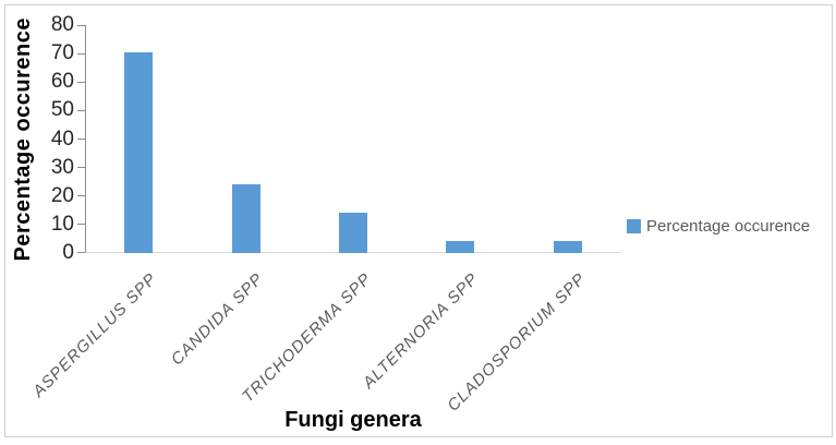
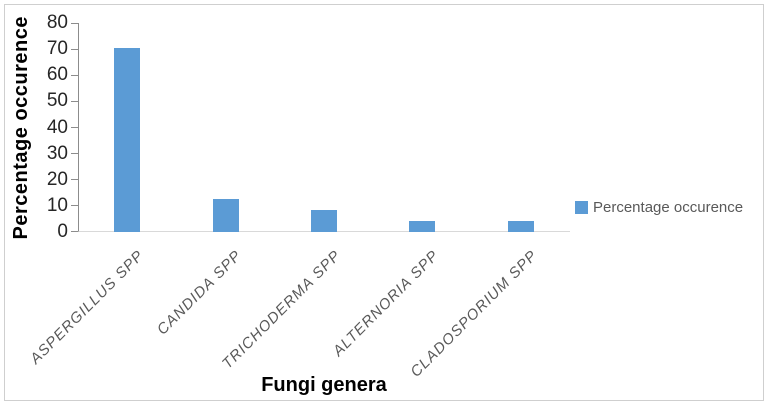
CANDIDA SPP: 24 -> 12
TRICHODERMA SPP: 14 -> 8
